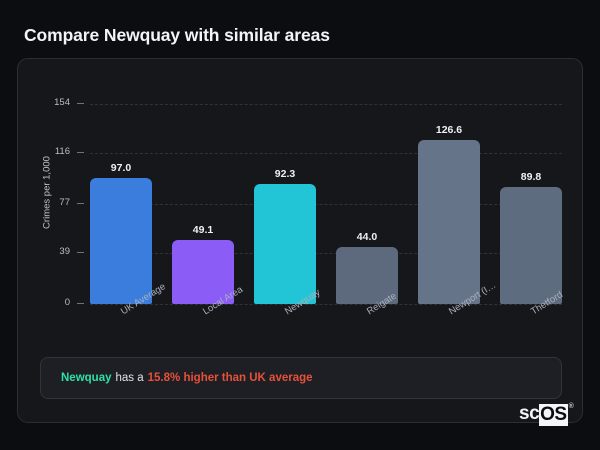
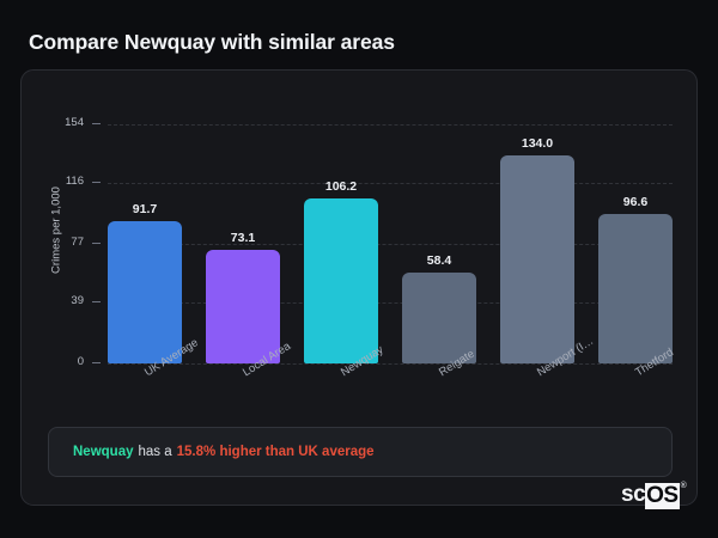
UK Average: 97.0 -> 91.7
Local Area: 49.1 -> 73.1
Newquay: 92.3 -> 106.2
Reigate: 44.0 -> 58.4
Newport (I…: 126.6 -> 134.0
Thetford: 89.8 -> 96.6
